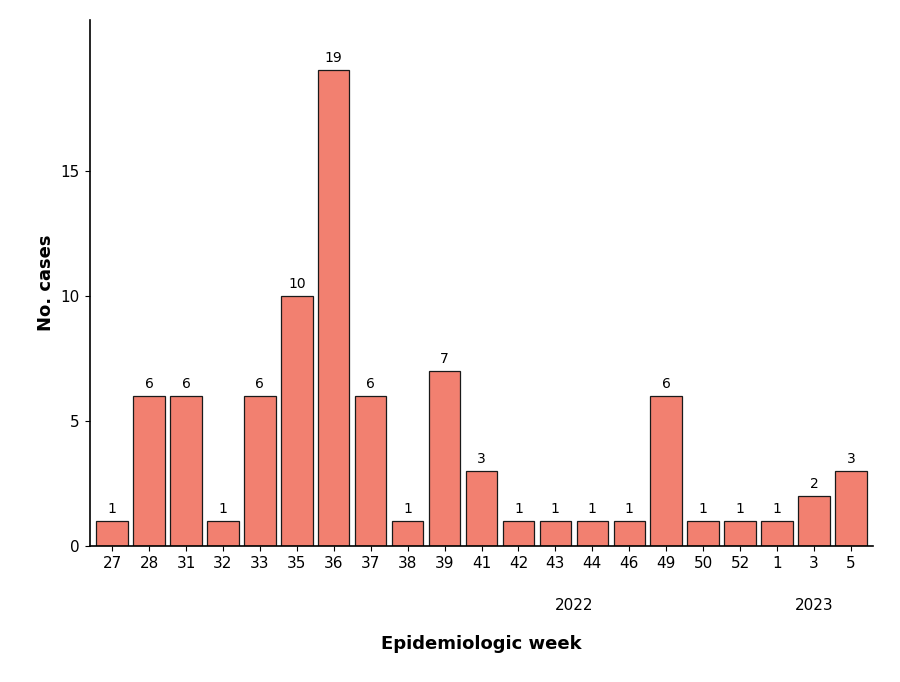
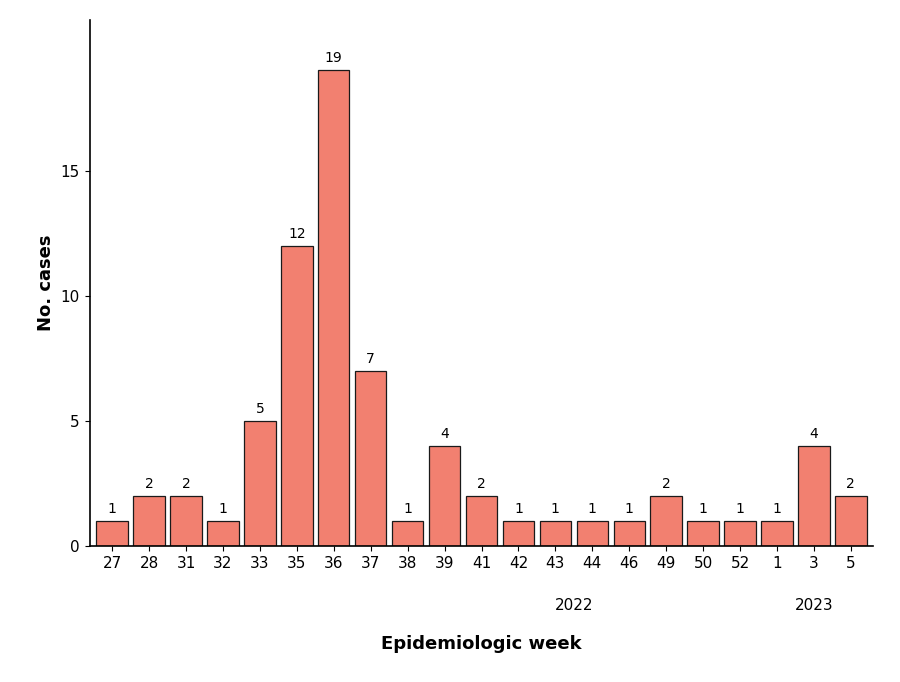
28: 6 -> 2
31: 6 -> 2
33: 6 -> 5
35: 10 -> 12
37: 6 -> 7
39: 7 -> 4
41: 3 -> 2
49: 6 -> 2
3: 2 -> 4
5: 3 -> 2
